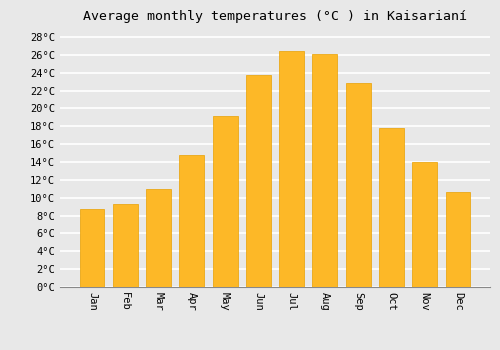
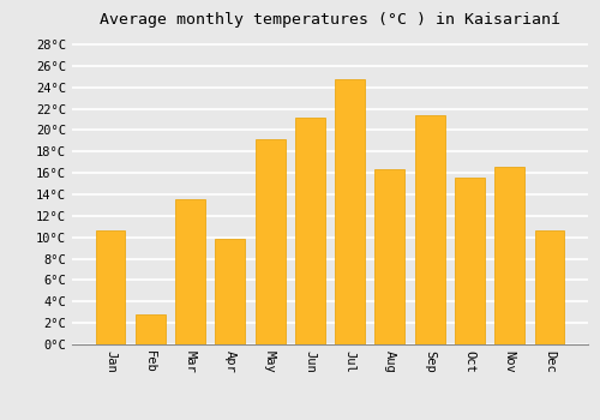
Jan: 8.7°C -> 10.6°C
Feb: 9.3°C -> 2.8°C
Mar: 11.0°C -> 13.6°C
Apr: 14.8°C -> 9.8°C
Jun: 23.7°C -> 21.2°C
Jul: 26.4°C -> 24.8°C
Aug: 26.1°C -> 16.4°C
Sep: 22.8°C -> 21.4°C
Oct: 17.8°C -> 15.6°C
Nov: 14.0°C -> 16.6°C
